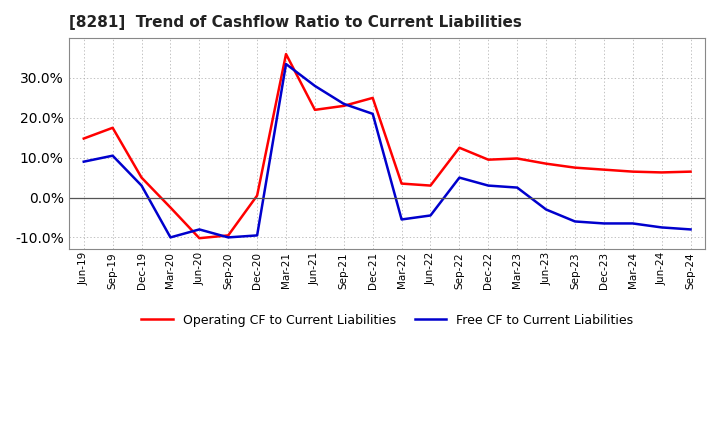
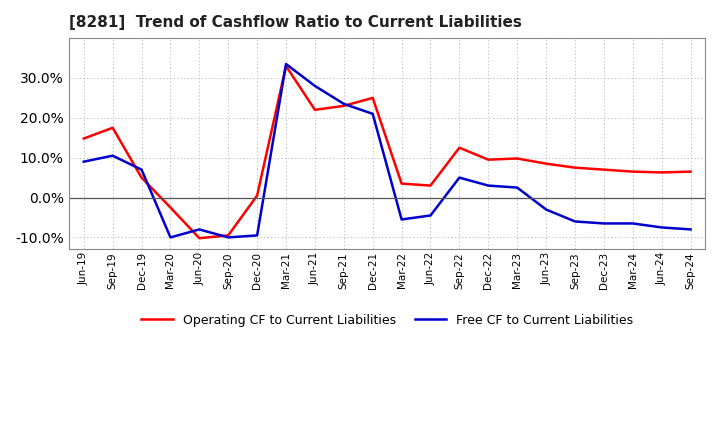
Free CF to Current Liabilities/Dec-19: 3.0% -> 7.0%
Operating CF to Current Liabilities/Mar-21: 36.0% -> 33.0%
